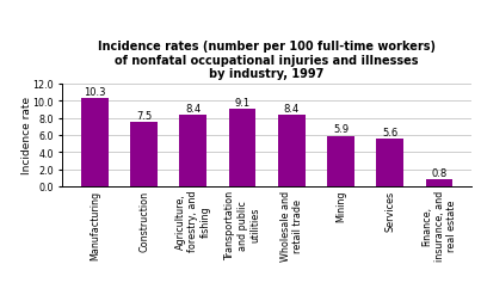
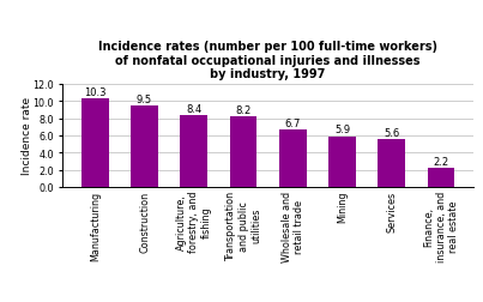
Construction: 7.5 -> 9.5
Transportation and public utilities: 9.1 -> 8.2
Wholesale and retail trade: 8.4 -> 6.7
Finance, insurance, and real estate: 0.8 -> 2.2
